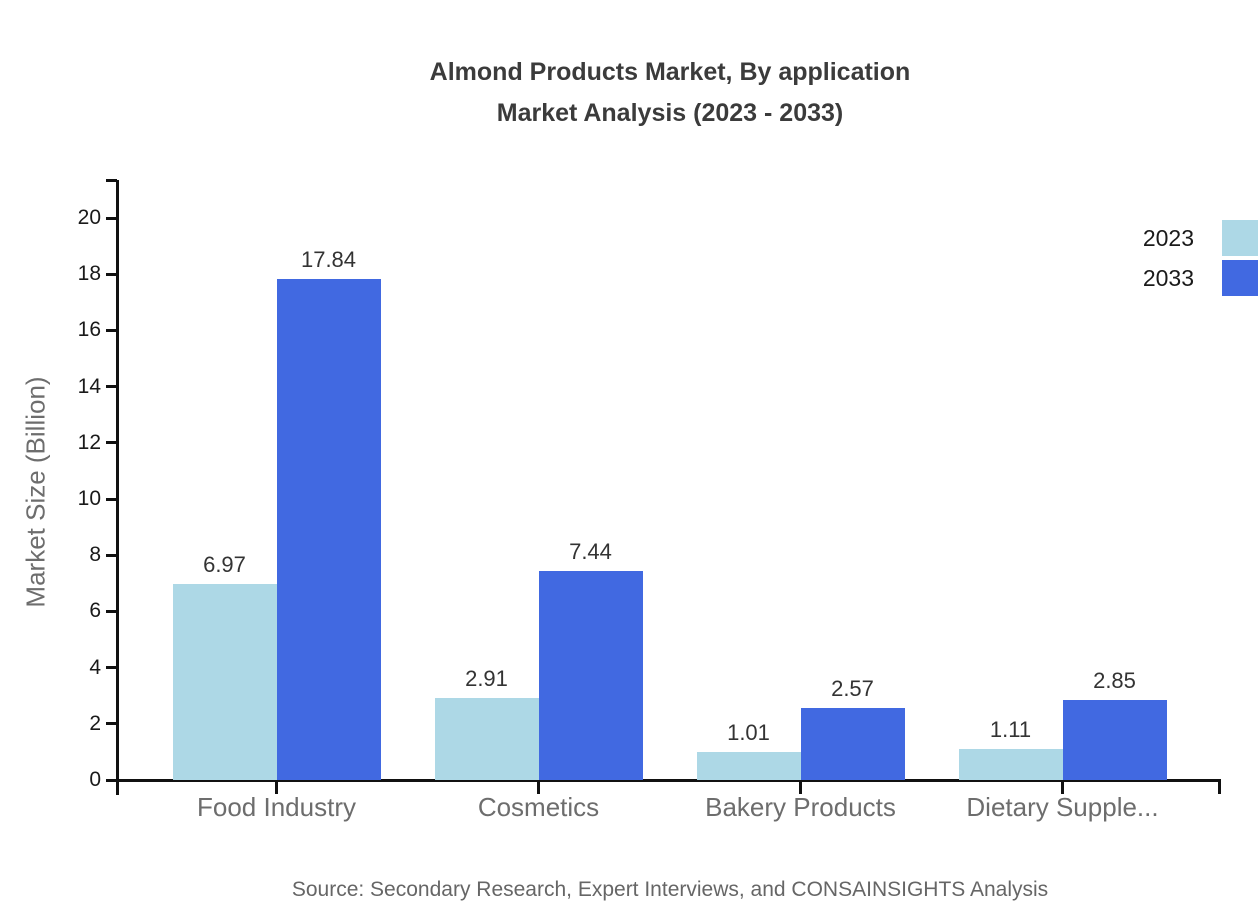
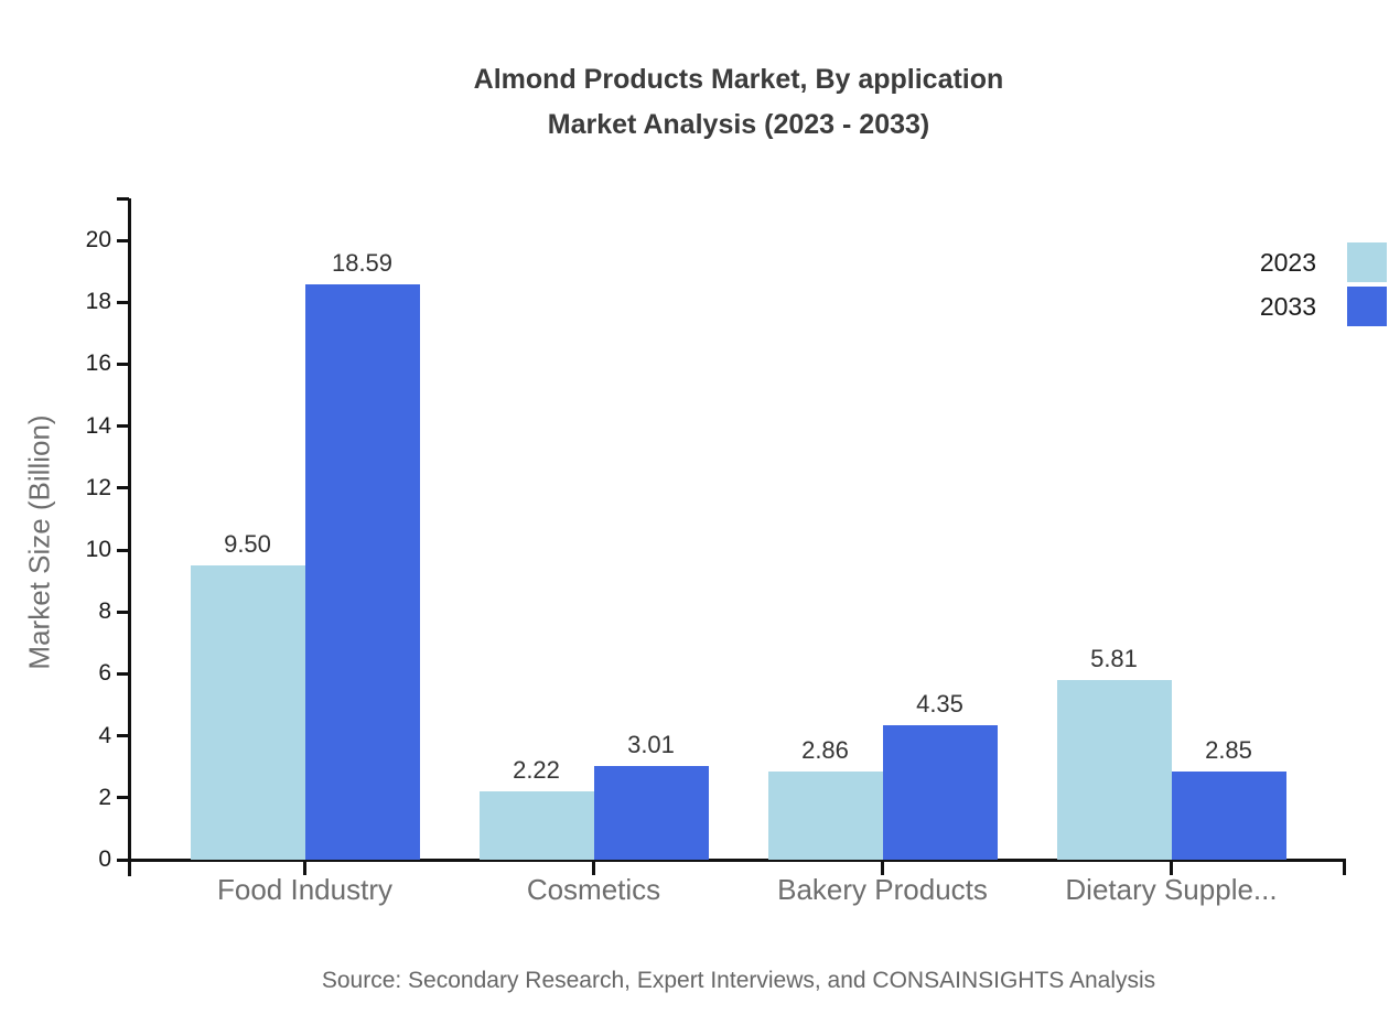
2023/Food Industry: 6.97 -> 9.50
2033/Food Industry: 17.84 -> 18.59
2023/Cosmetics: 2.91 -> 2.22
2033/Cosmetics: 7.44 -> 3.01
2023/Bakery Products: 1.01 -> 2.86
2033/Bakery Products: 2.57 -> 4.35
2023/Dietary Supple...: 1.11 -> 5.81
